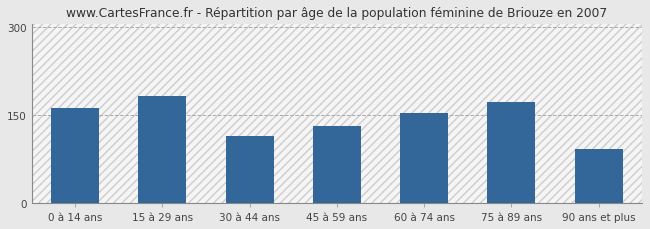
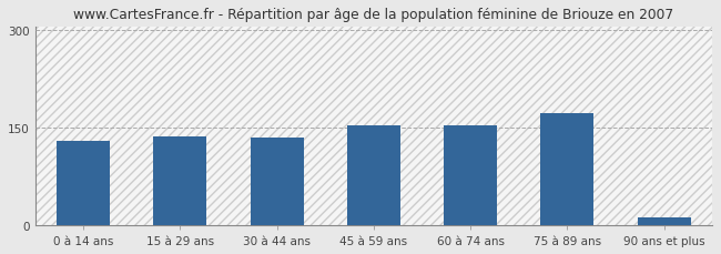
0 à 14 ans: 162 -> 130
15 à 29 ans: 182 -> 136
30 à 44 ans: 114 -> 134
45 à 59 ans: 132 -> 154
90 ans et plus: 92 -> 12
